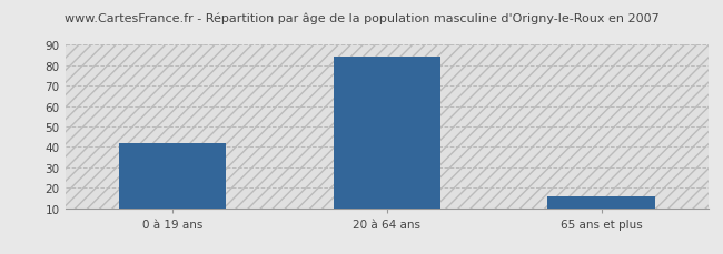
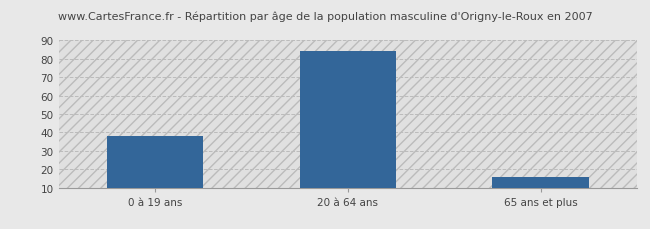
0 à 19 ans: 42 -> 38
